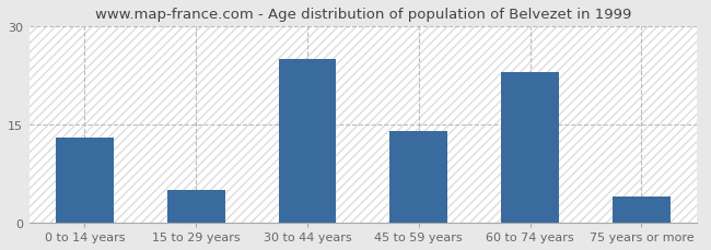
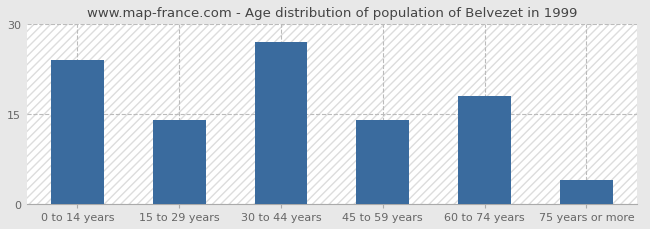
0 to 14 years: 13 -> 24
15 to 29 years: 5 -> 14
30 to 44 years: 25 -> 27
60 to 74 years: 23 -> 18
